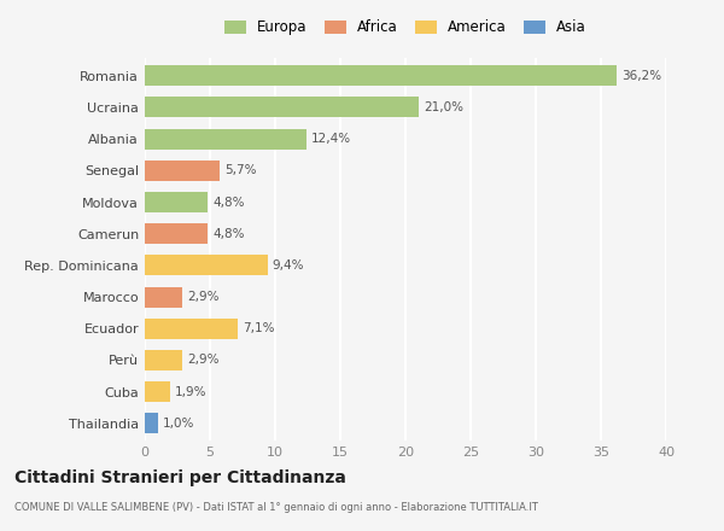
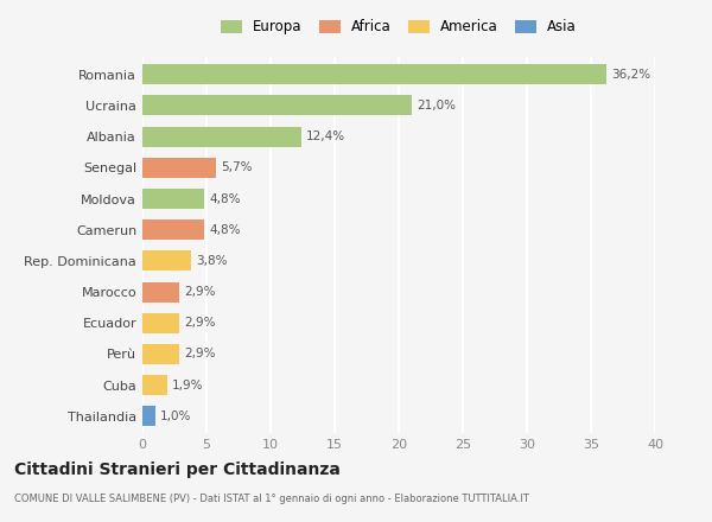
Rep. Dominicana: 9,4% -> 3,8%
Ecuador: 7,1% -> 2,9%
